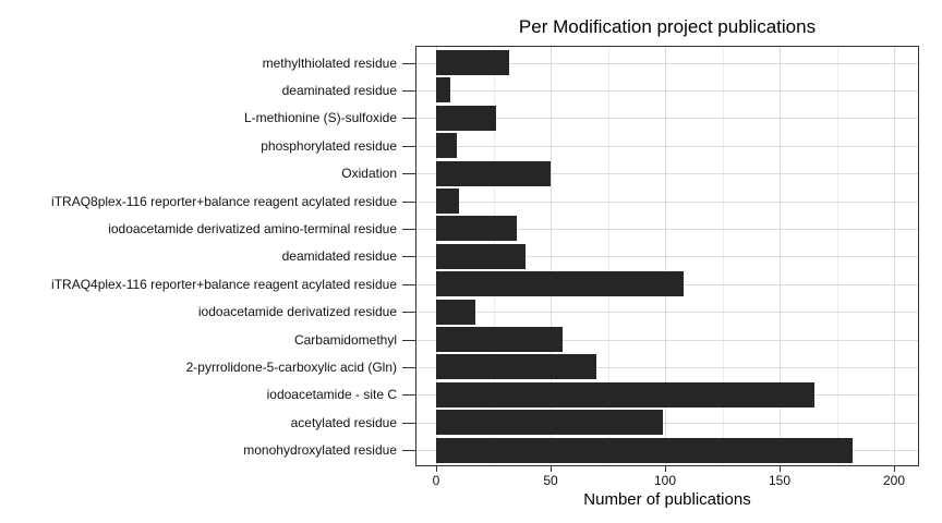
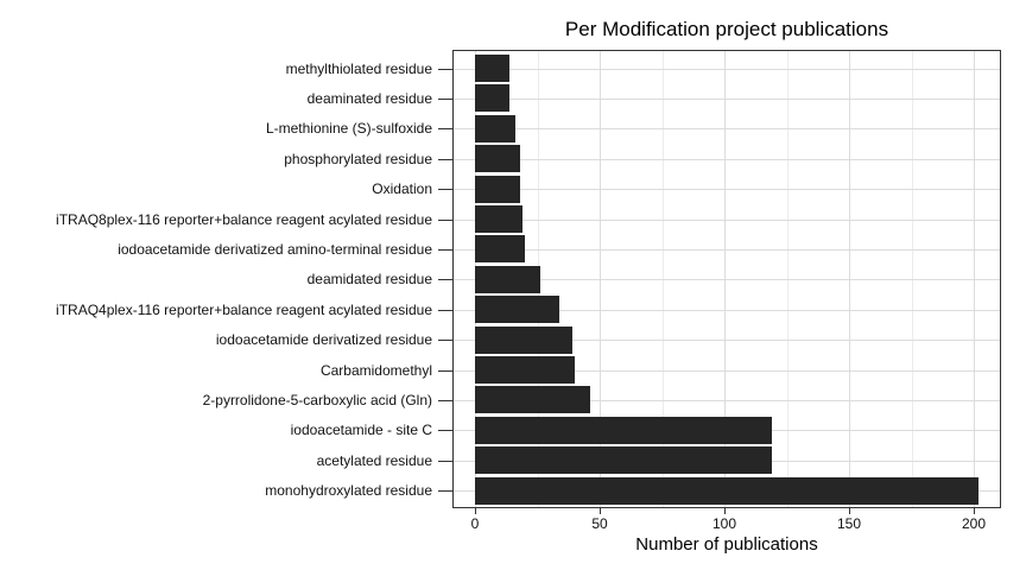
methylthiolated residue: 32 -> 14
deaminated residue: 6 -> 14
L-methionine (S)-sulfoxide: 26 -> 16
phosphorylated residue: 9 -> 18
Oxidation: 50 -> 18
iTRAQ8plex-116 reporter+balance reagent acylated residue: 10 -> 19
iodoacetamide derivatized amino-terminal residue: 35 -> 20
deamidated residue: 39 -> 26
iTRAQ4plex-116 reporter+balance reagent acylated residue: 108 -> 34
iodoacetamide derivatized residue: 17 -> 39
Carbamidomethyl: 55 -> 40
2-pyrrolidone-5-carboxylic acid (Gln): 70 -> 46
iodoacetamide - site C: 165 -> 119
acetylated residue: 99 -> 119
monohydroxylated residue: 182 -> 202
